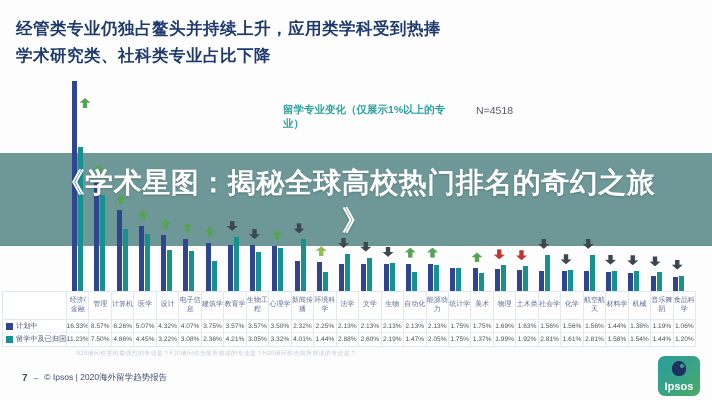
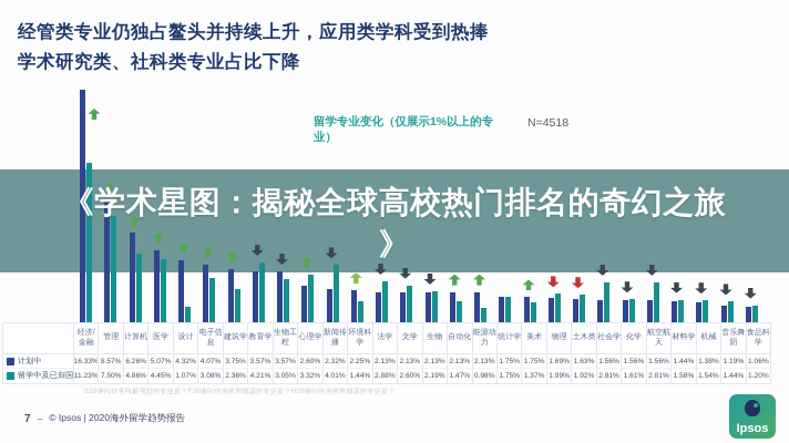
留学中及已归国/设计: 3.22% -> 1.07%
计划中/心理学: 3.50% -> 2.60%
留学中及已归国/能源动力: 2.05% -> 0.98%
